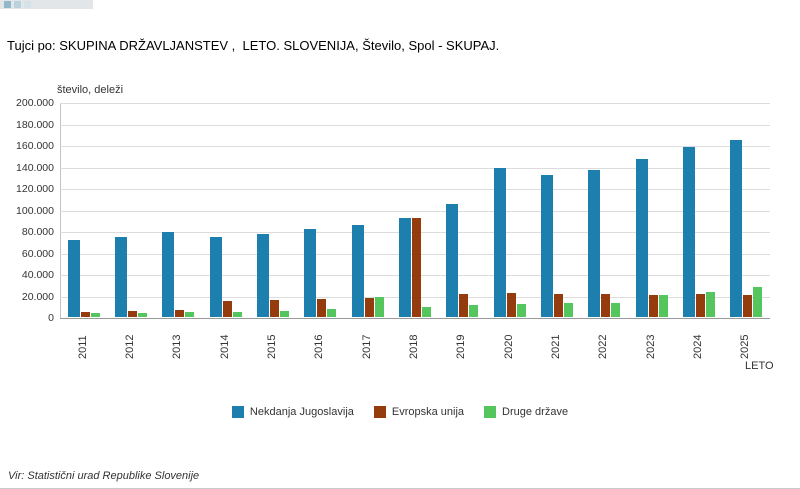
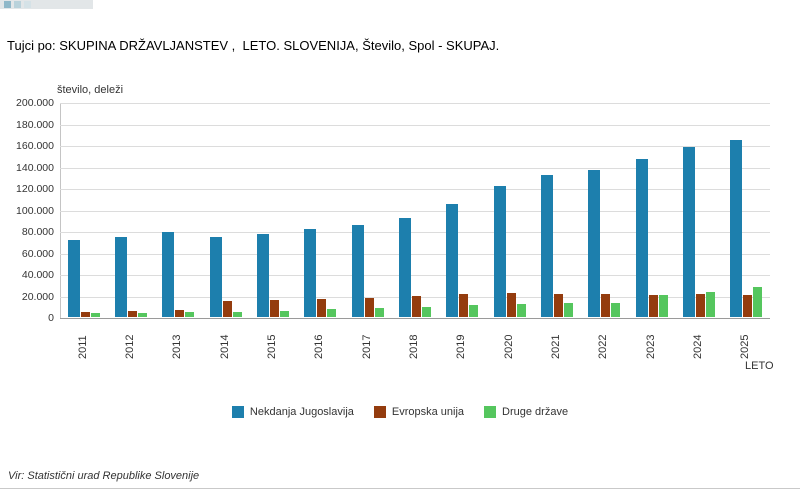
Druge države/2017: 19000 -> 8000
Evropska unija/2018: 92000 -> 20000
Nekdanja Jugoslavija/2020: 139000 -> 122000
